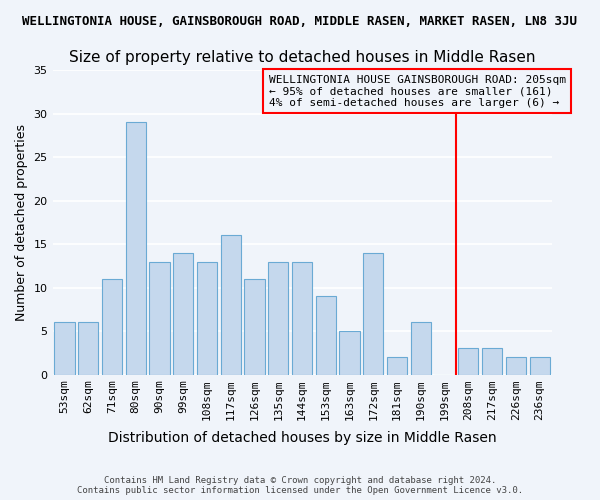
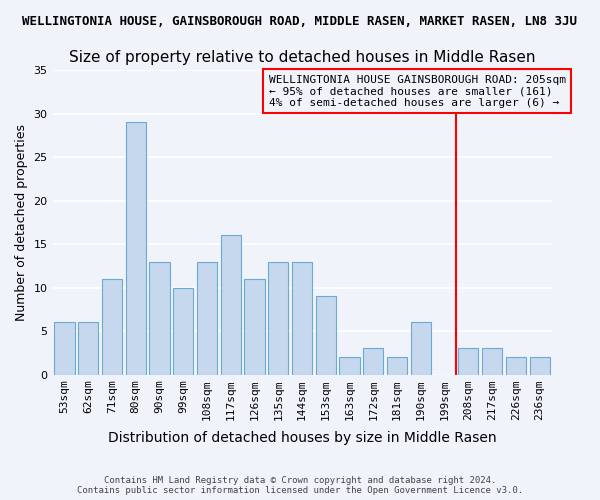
99sqm: 14 -> 10
163sqm: 5 -> 2
172sqm: 14 -> 3
